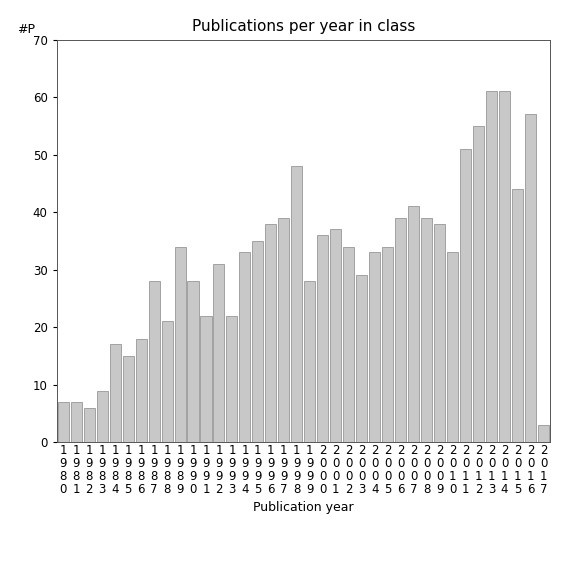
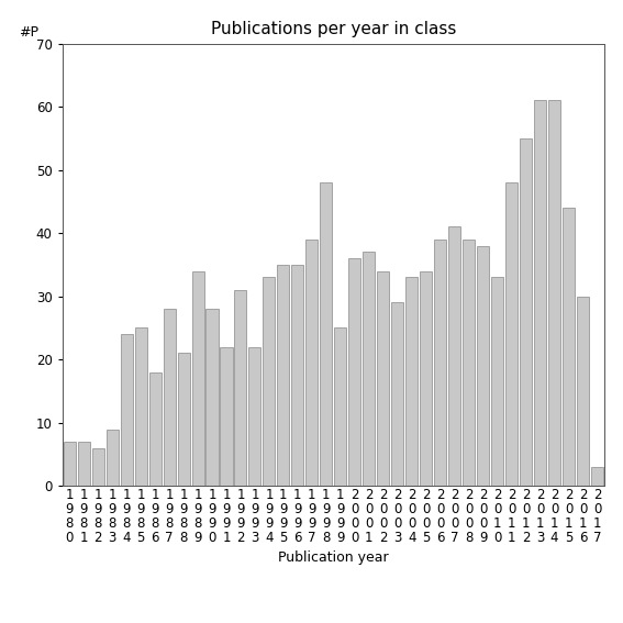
1 9 8 4: 17 -> 24
1 9 8 5: 15 -> 25
1 9 9 6: 38 -> 35
1 9 9 9: 28 -> 25
2 0 1 1: 51 -> 48
2 0 1 6: 57 -> 30
